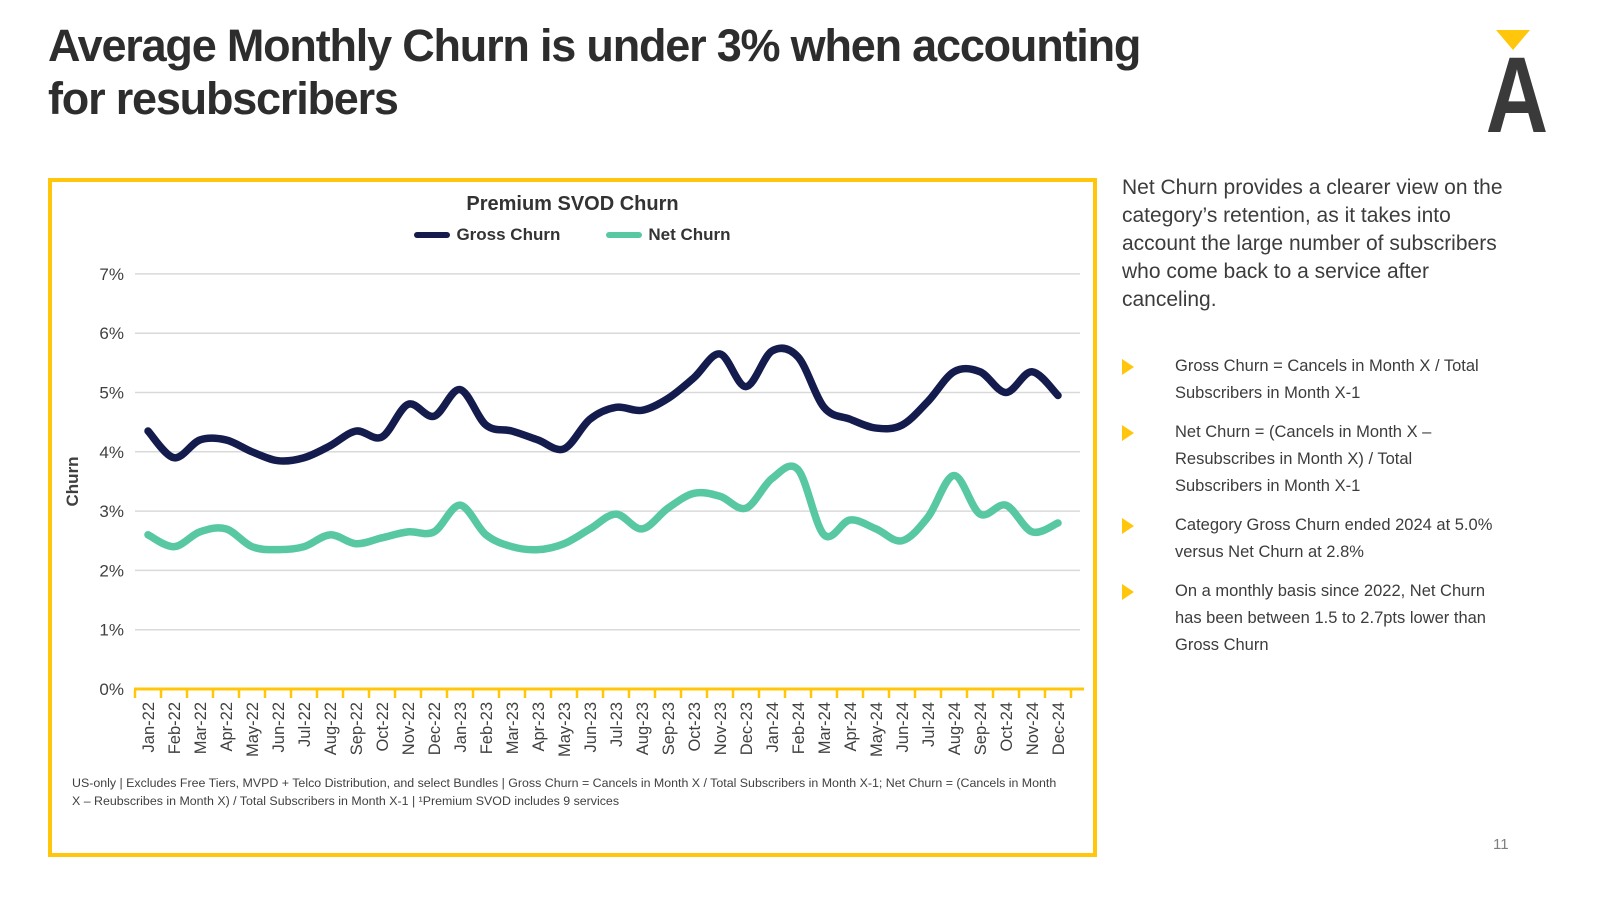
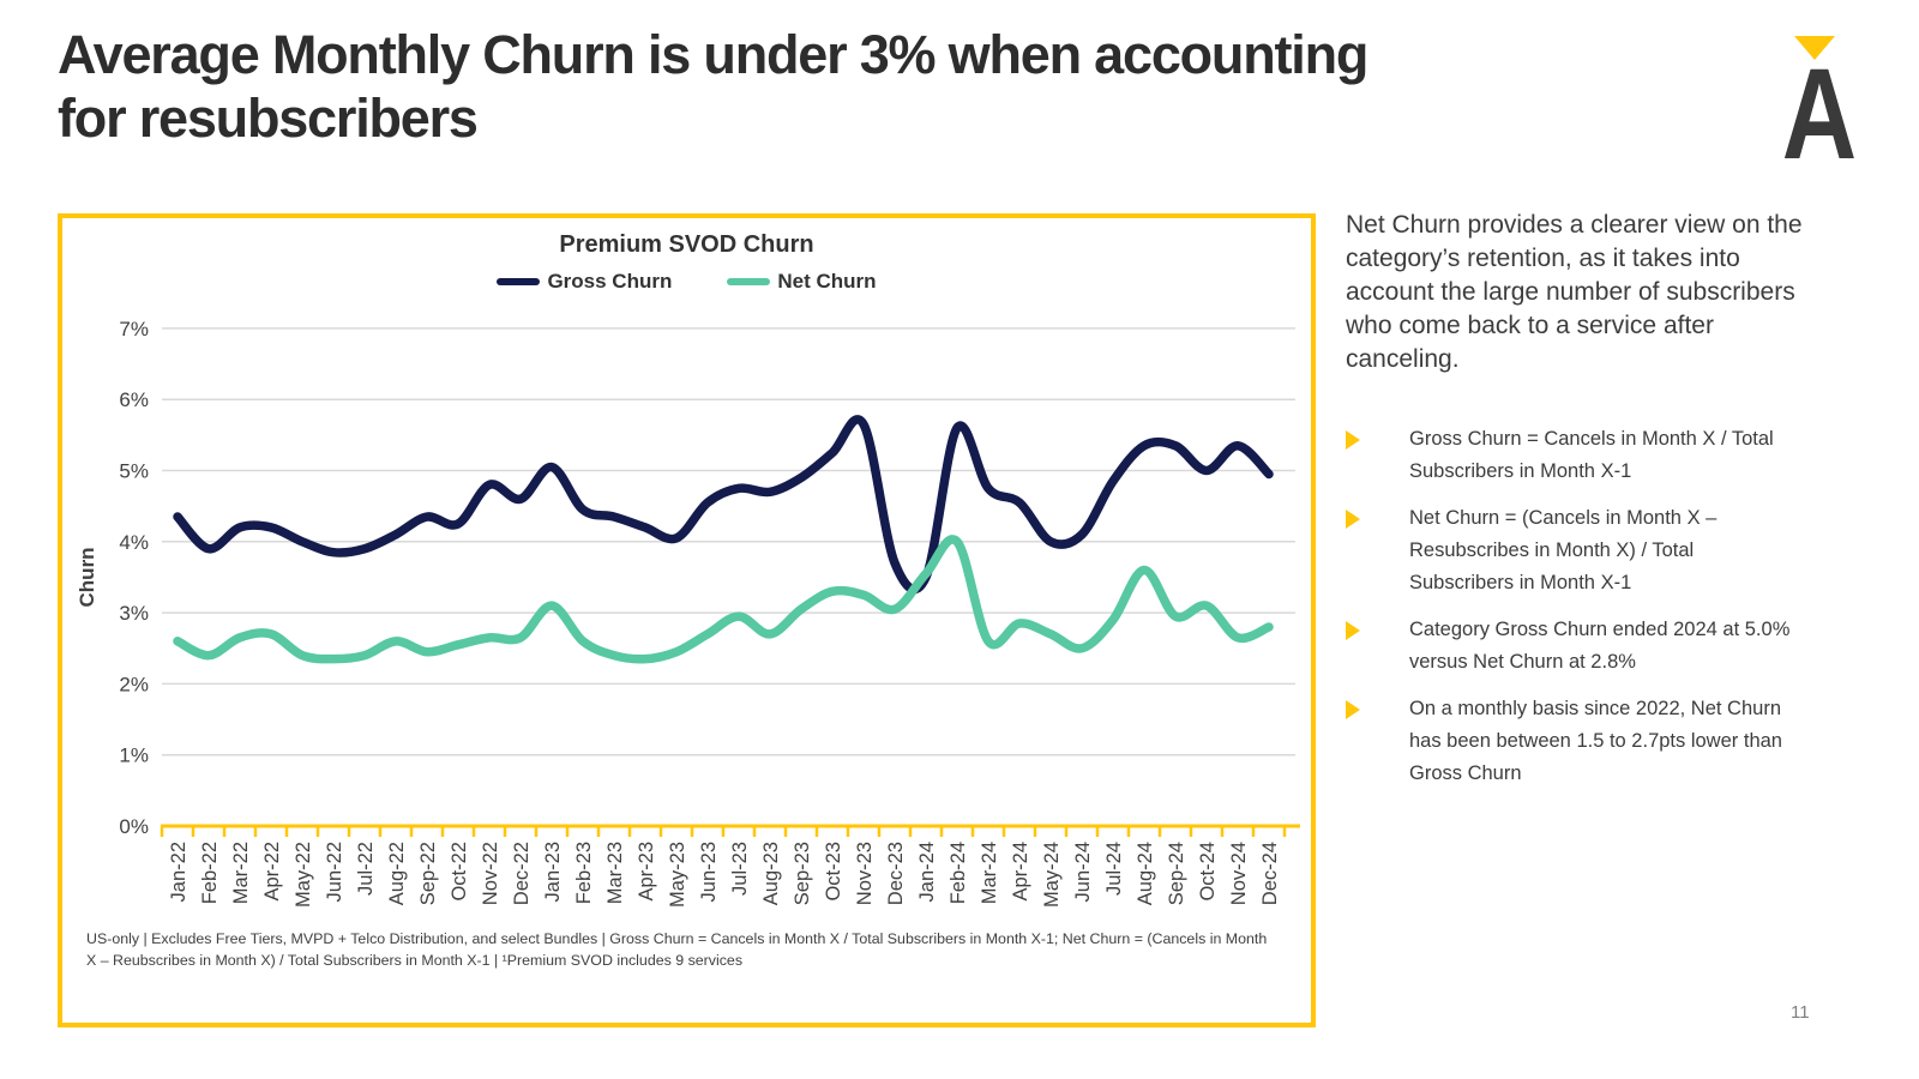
Gross Churn/Dec-23: 5.1% -> 3.7%
Gross Churn/Jan-24: 5.7% -> 3.5%
Net Churn/Feb-24: 3.7% -> 4.0%
Gross Churn/May-24: 4.4% -> 4.0%
Gross Churn/Jun-24: 4.5% -> 4.1%
